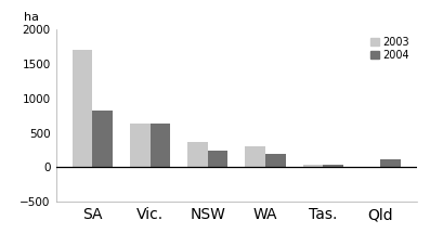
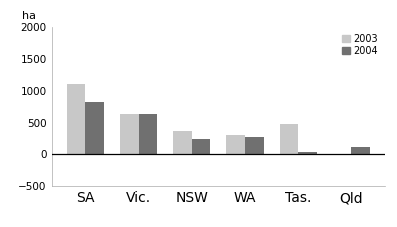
2003/SA: 1700 -> 1100
2004/WA: 190 -> 280
2003/Tas.: 40 -> 480
